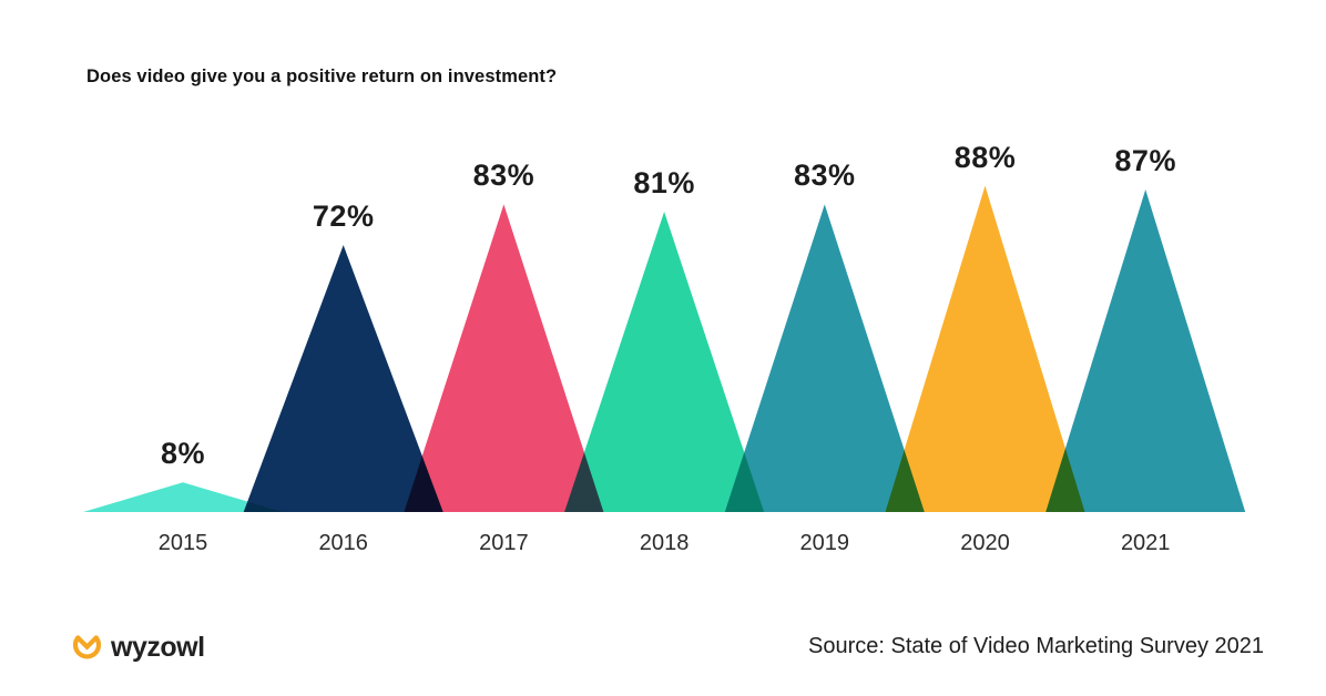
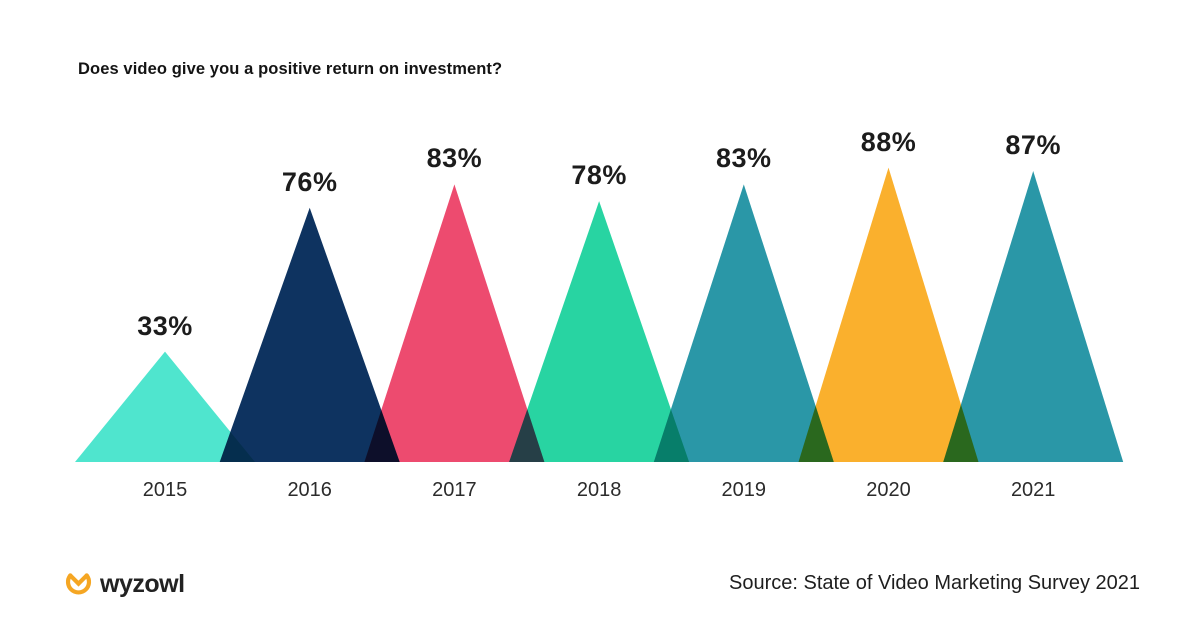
2015: 8% -> 33%
2016: 72% -> 76%
2018: 81% -> 78%
